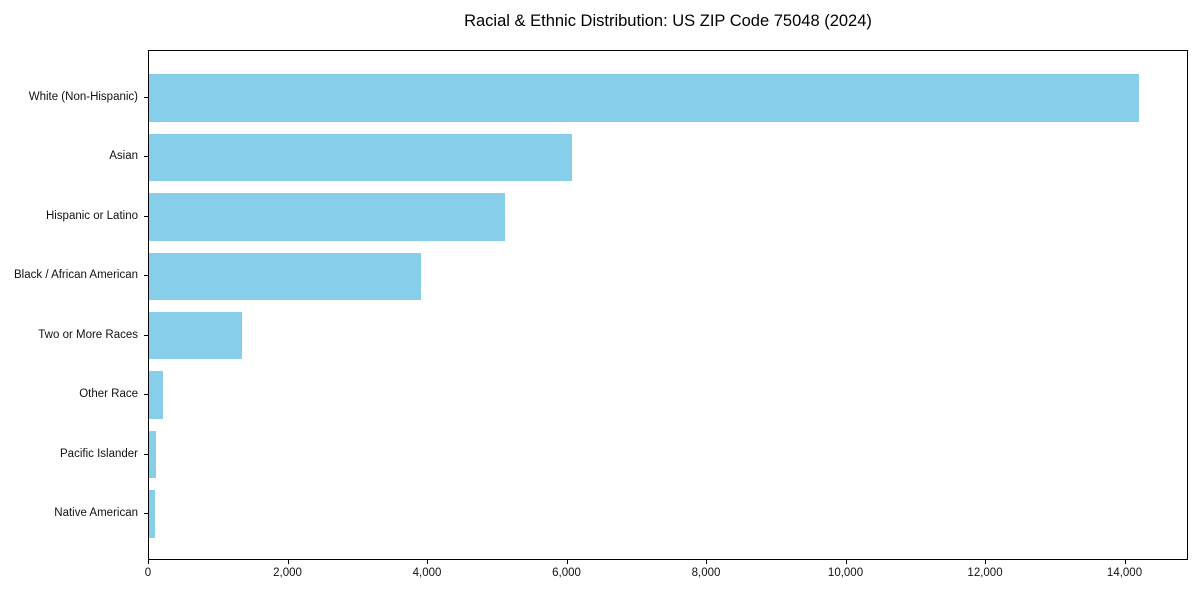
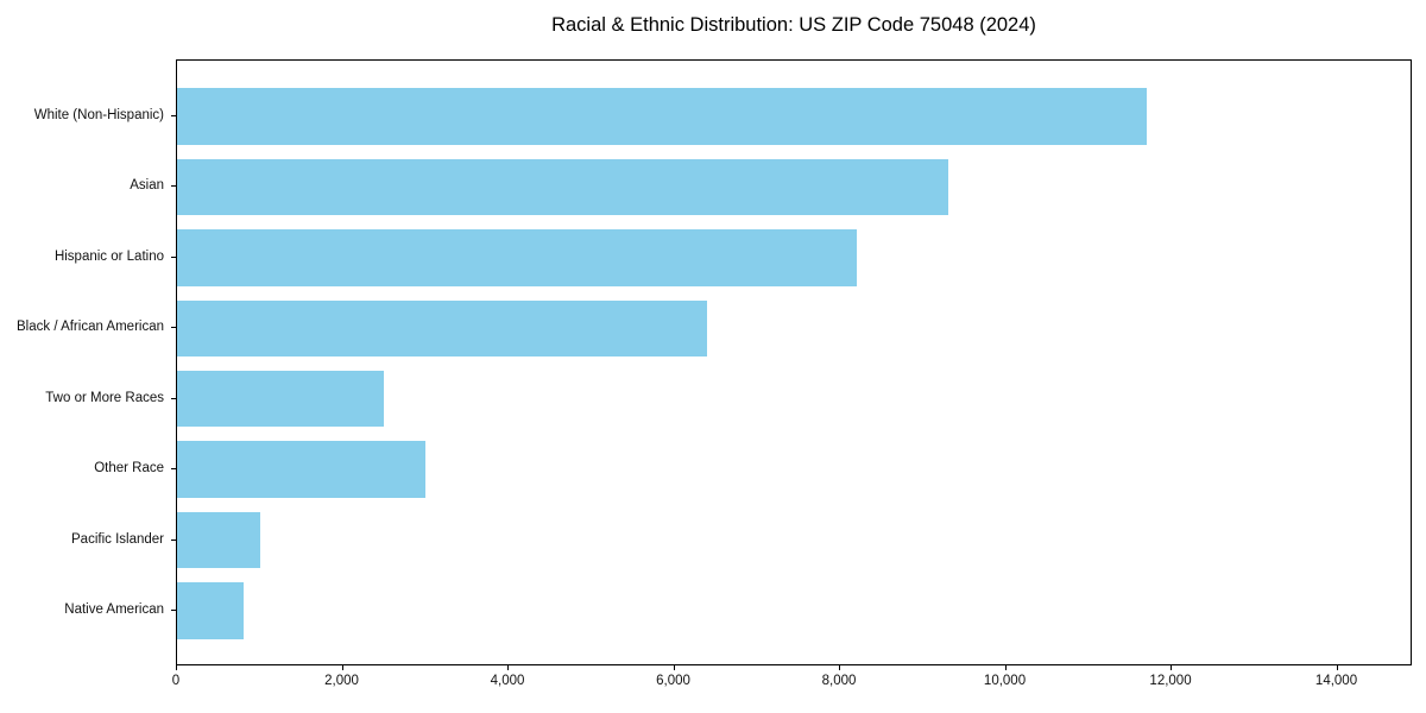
White (Non-Hispanic): 14200 -> 11700
Asian: 6100 -> 9300
Hispanic or Latino: 5100 -> 8200
Black / African American: 3900 -> 6400
Two or More Races: 1300 -> 2500
Other Race: 200 -> 3000
Pacific Islander: 100 -> 1000
Native American: 100 -> 800
